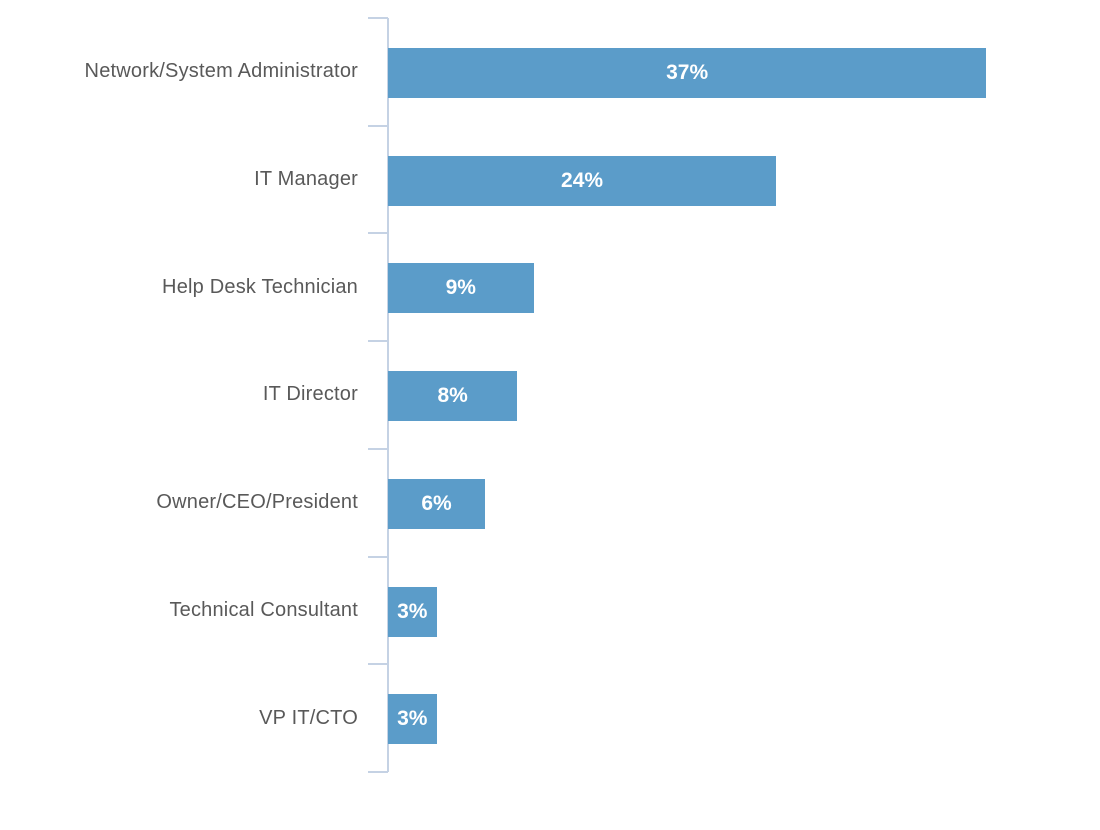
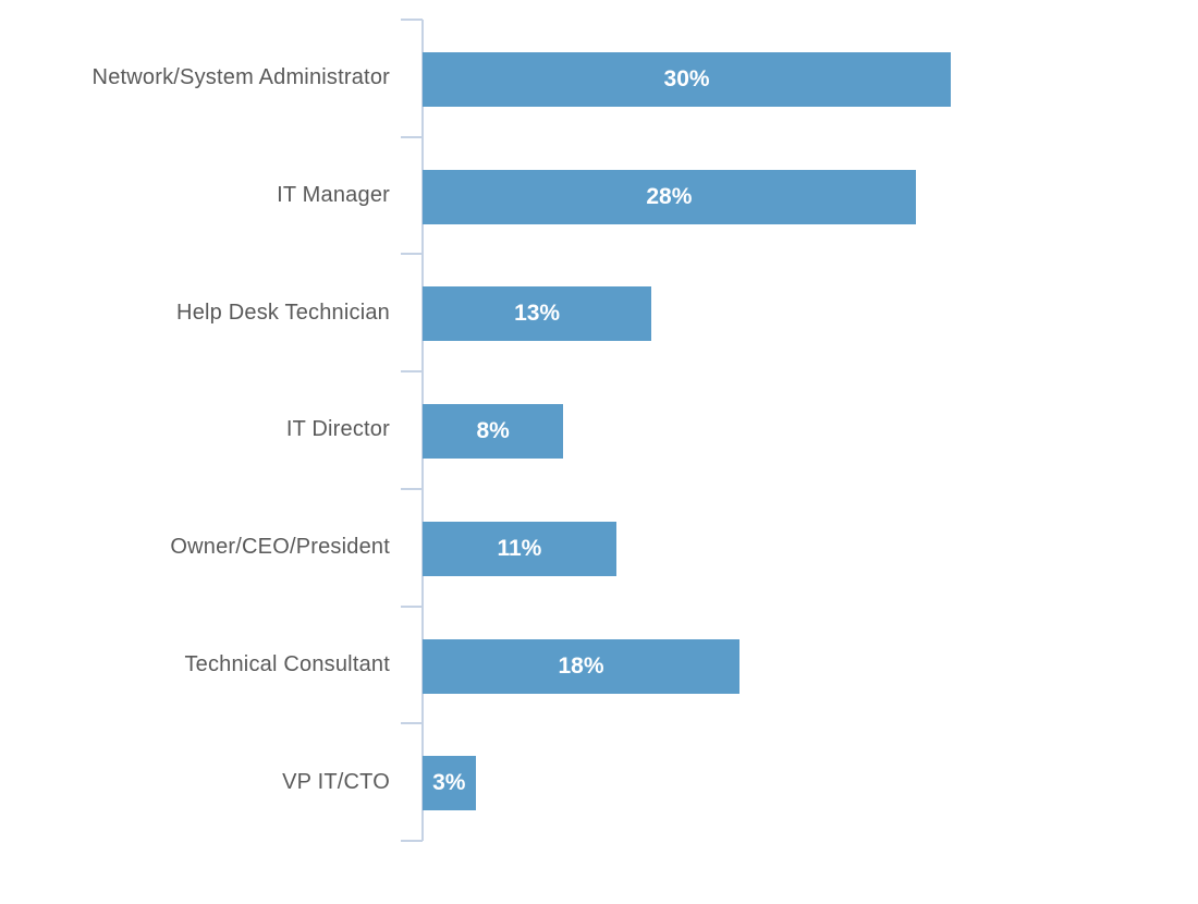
Network/System Administrator: 37% -> 30%
IT Manager: 24% -> 28%
Help Desk Technician: 9% -> 13%
Owner/CEO/President: 6% -> 11%
Technical Consultant: 3% -> 18%
